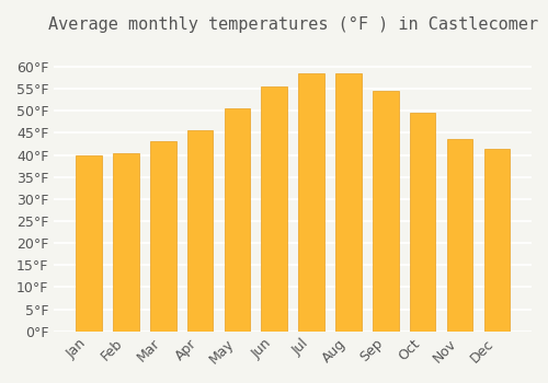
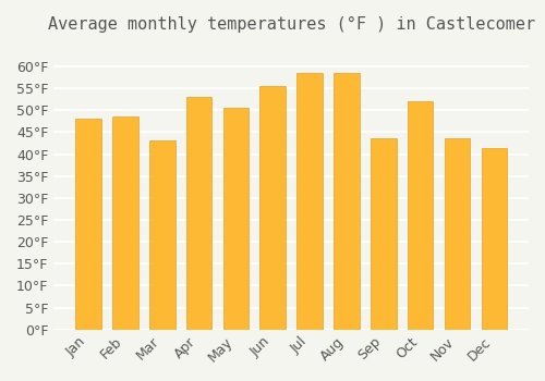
Jan: 40.0°F -> 48.0°F
Feb: 40.5°F -> 48.5°F
Apr: 45.5°F -> 53.0°F
Sep: 54.5°F -> 43.5°F
Oct: 49.5°F -> 52.0°F
